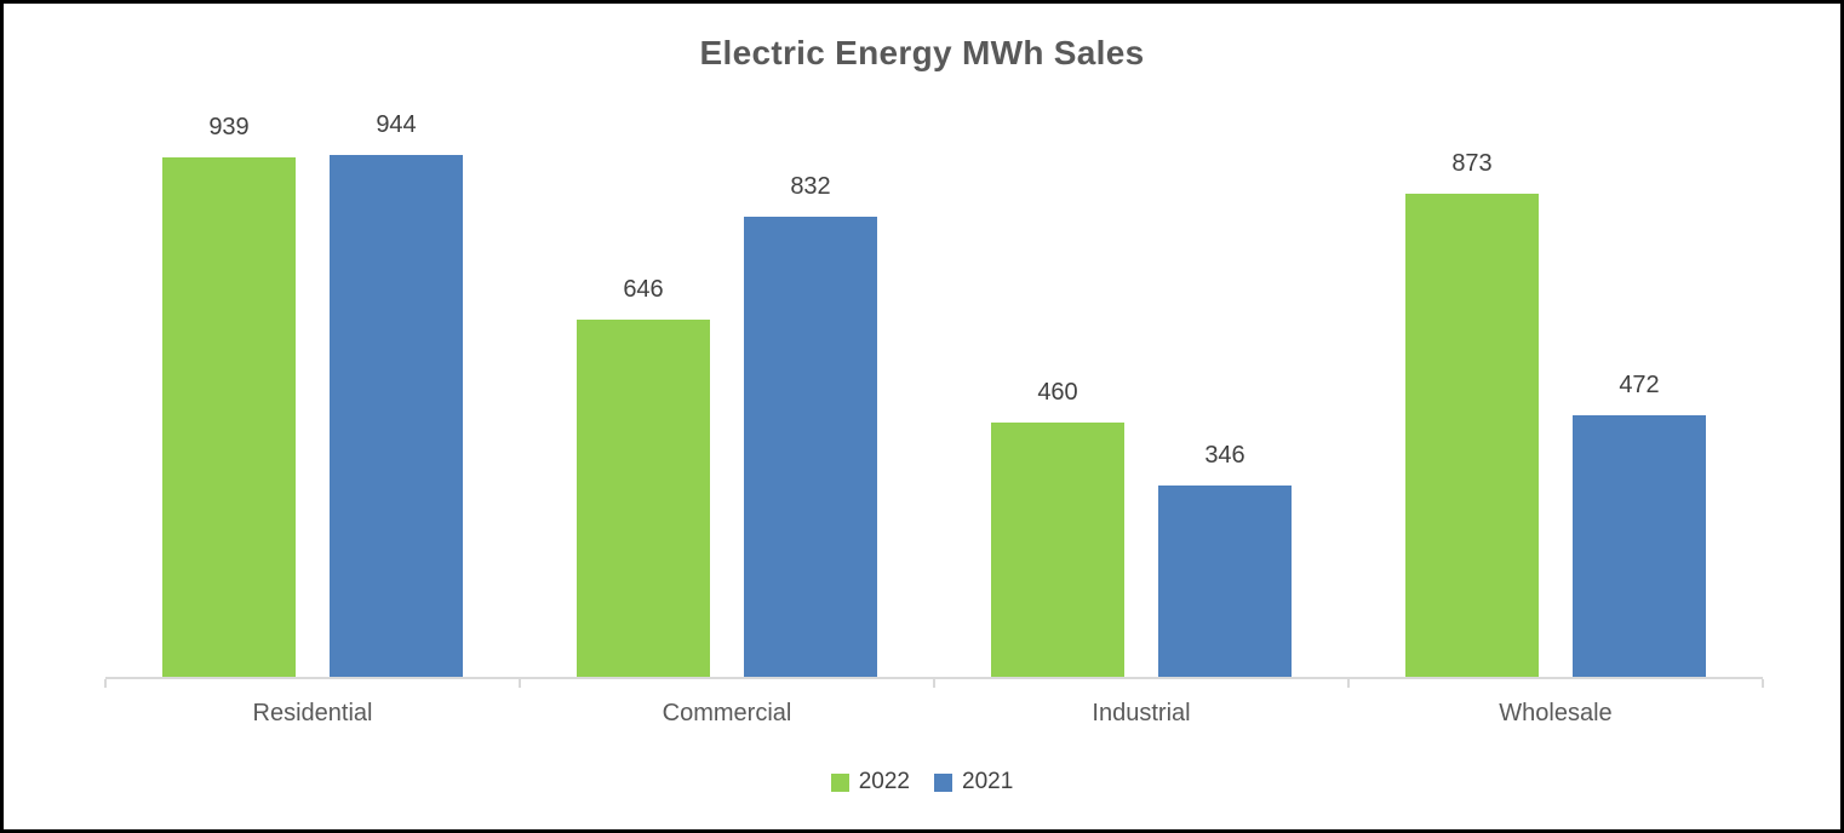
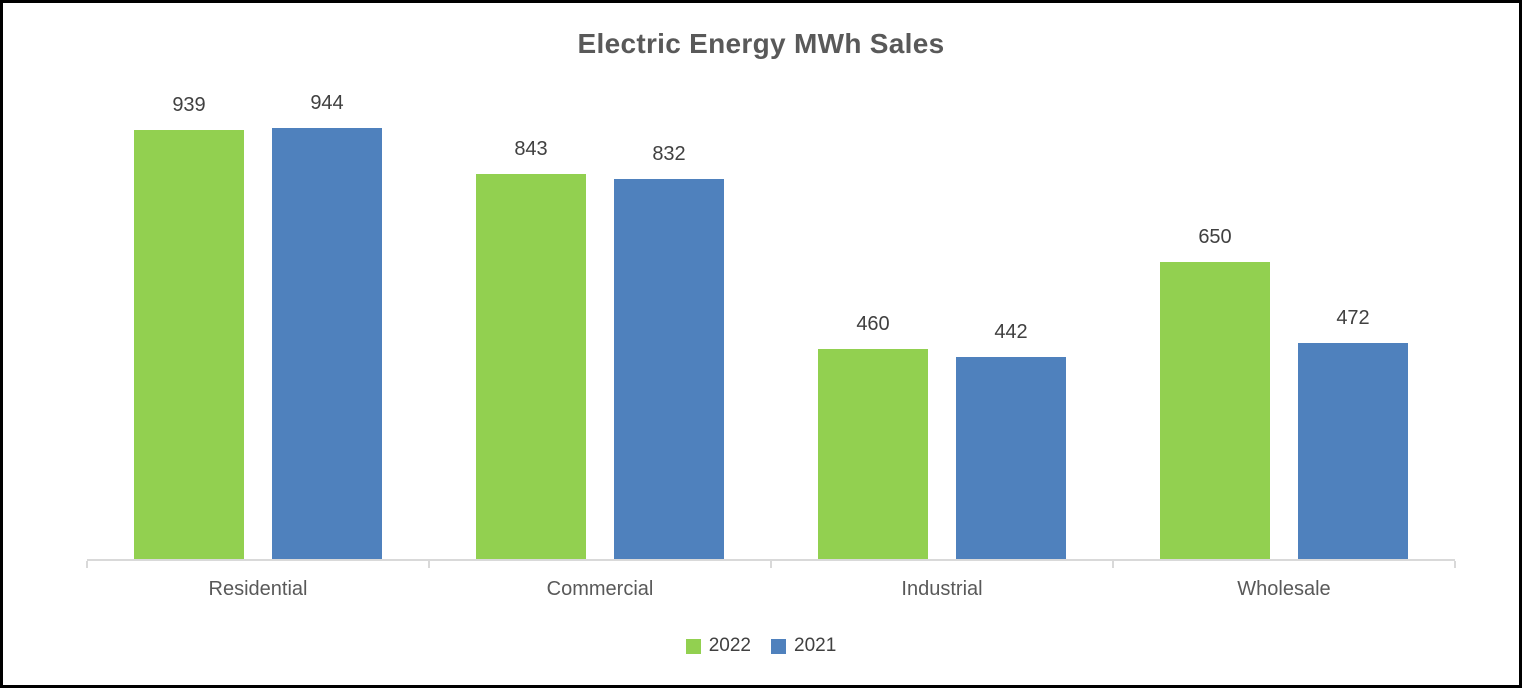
2022/Commercial: 646 -> 843
2021/Industrial: 346 -> 442
2022/Wholesale: 873 -> 650
